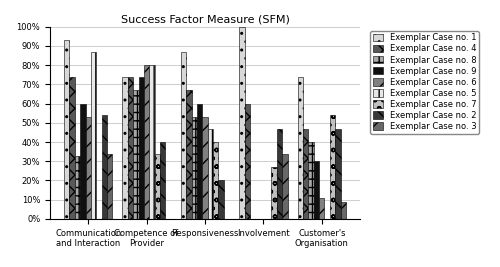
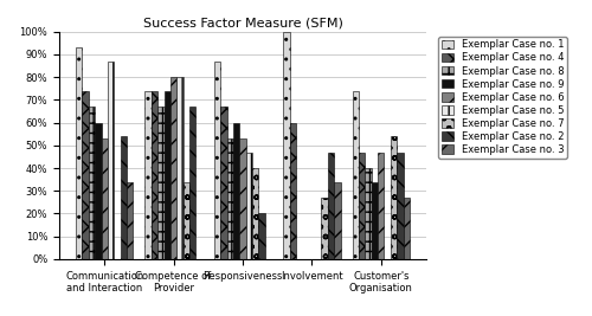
Exemplar Case no. 8/Communication and Interaction: 33% -> 67%
Exemplar Case no. 2/Competence of Provider: 40% -> 67%
Exemplar Case no. 9/Customer's Organisation: 30% -> 34%
Exemplar Case no. 6/Customer's Organisation: 11% -> 47%
Exemplar Case no. 3/Customer's Organisation: 9% -> 27%
